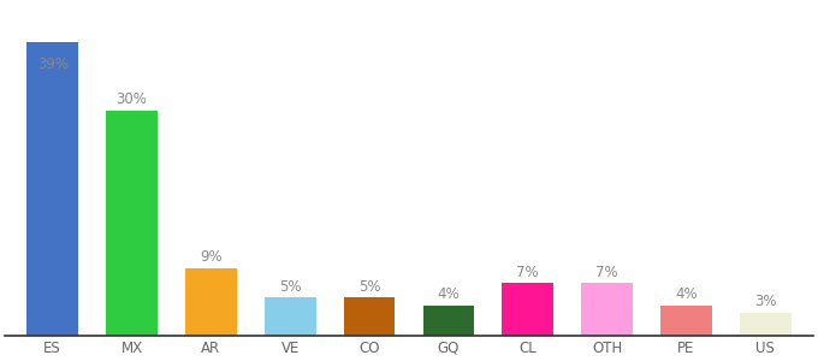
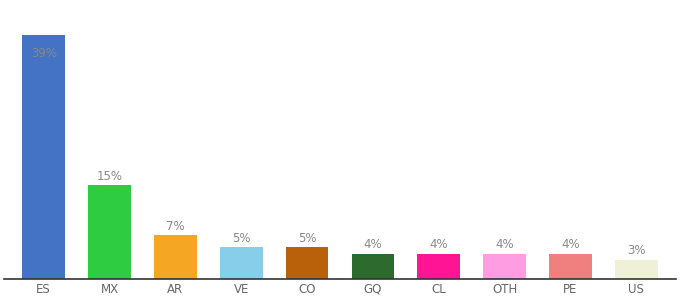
MX: 30% -> 15%
AR: 9% -> 7%
CL: 7% -> 4%
OTH: 7% -> 4%
